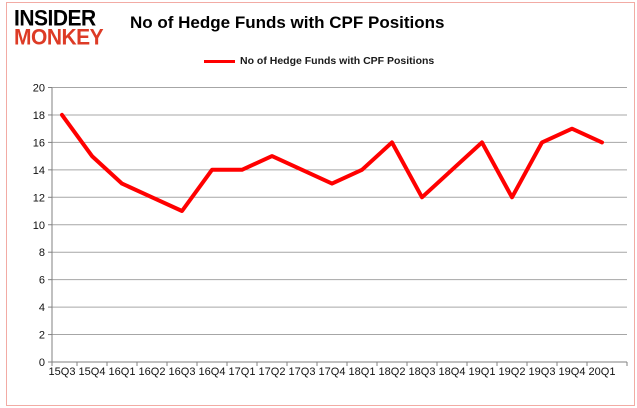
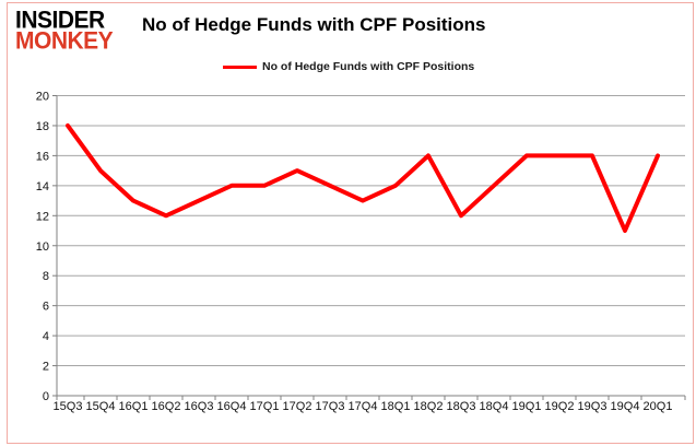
16Q3: 11 -> 13
19Q2: 12 -> 16
19Q4: 17 -> 11
